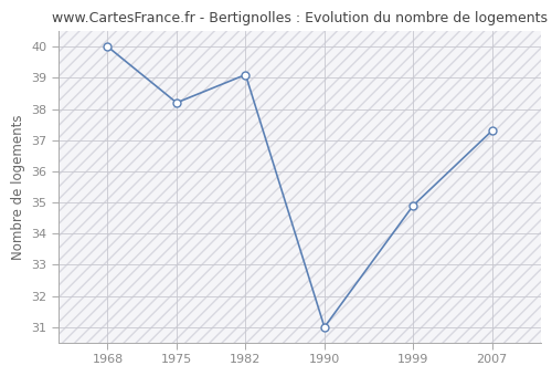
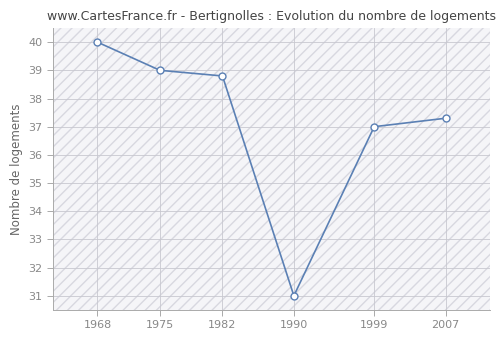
1975: 38.2 -> 39.0
1982: 39.1 -> 38.8
1999: 34.9 -> 37.0
